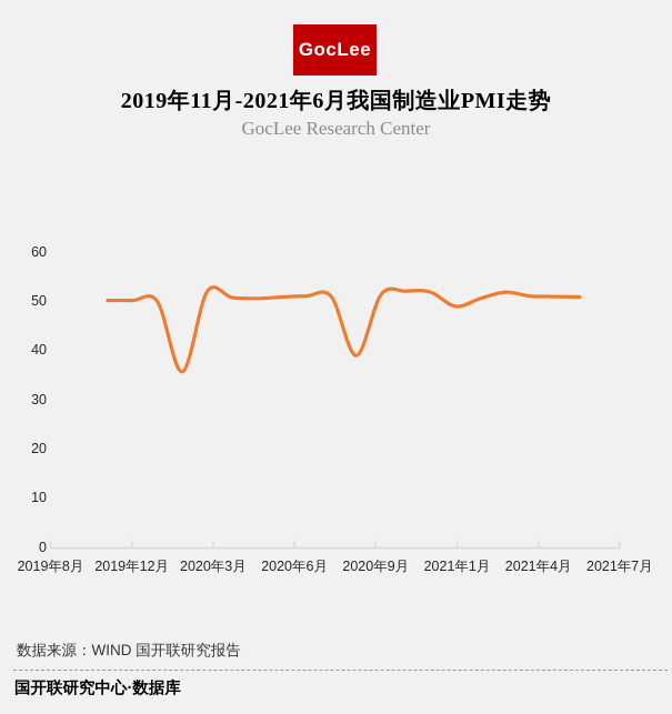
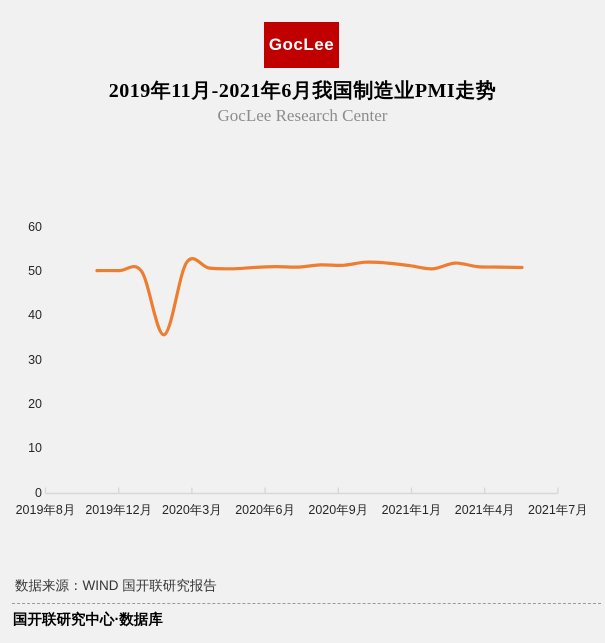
2020年9月: 39 -> 52
2021年1月: 49 -> 51
